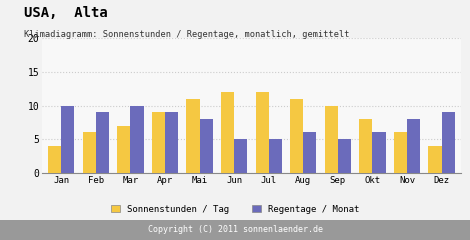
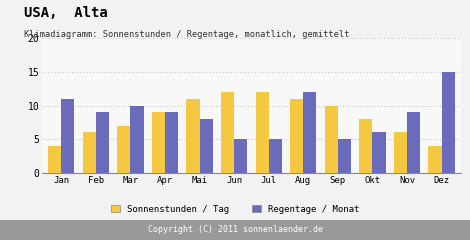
Regentage / Monat/Jan: 10 -> 11
Regentage / Monat/Aug: 6 -> 12
Regentage / Monat/Nov: 8 -> 9
Regentage / Monat/Dez: 9 -> 15
